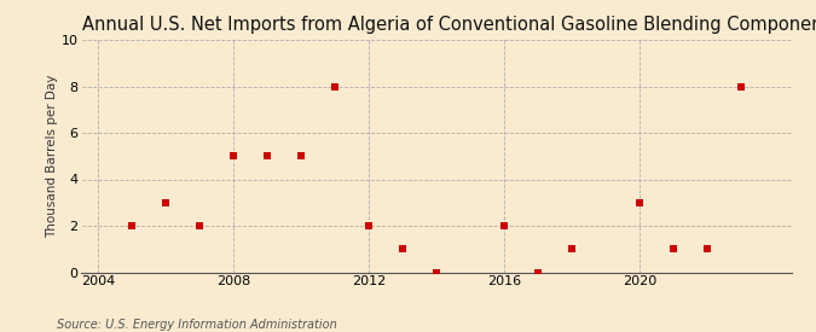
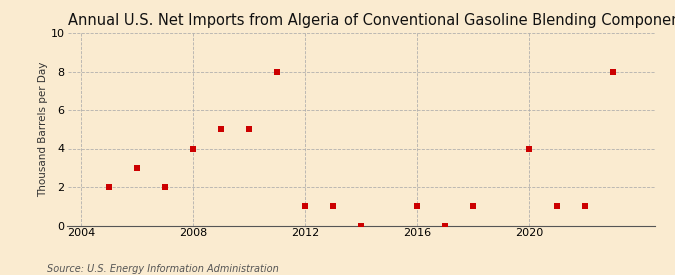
2008: 5 -> 4
2012: 2 -> 1
2016: 2 -> 1
2020: 3 -> 4
